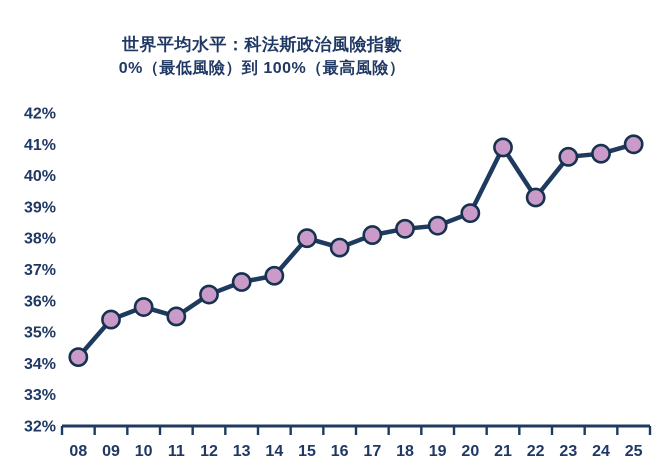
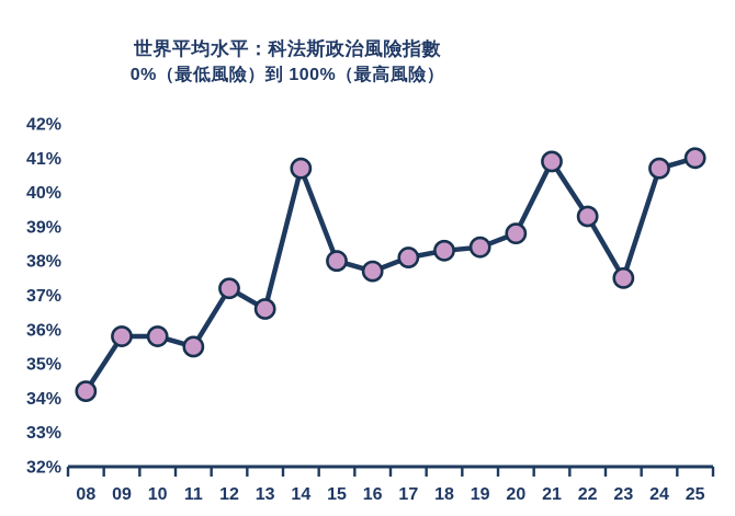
09: 35.4% -> 35.8%
12: 36.2% -> 37.2%
14: 36.8% -> 40.7%
23: 40.6% -> 37.5%
